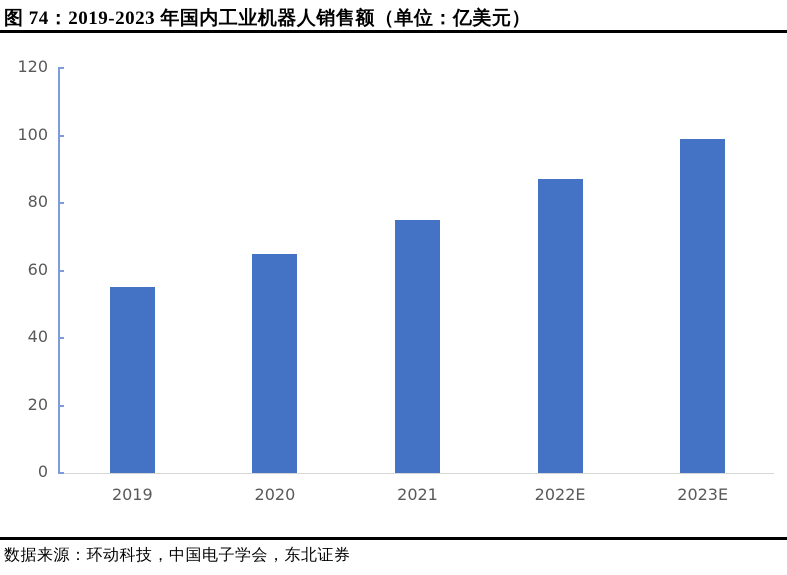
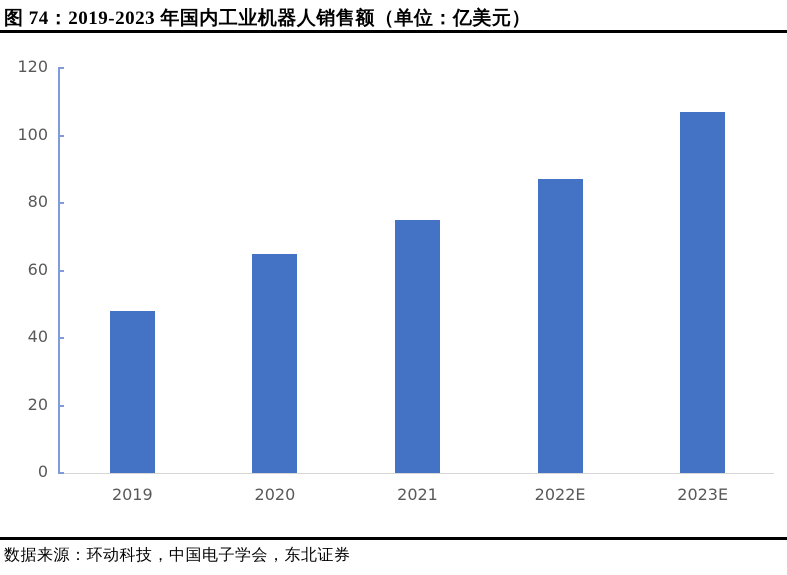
2019: 55 -> 48
2023E: 99 -> 107
